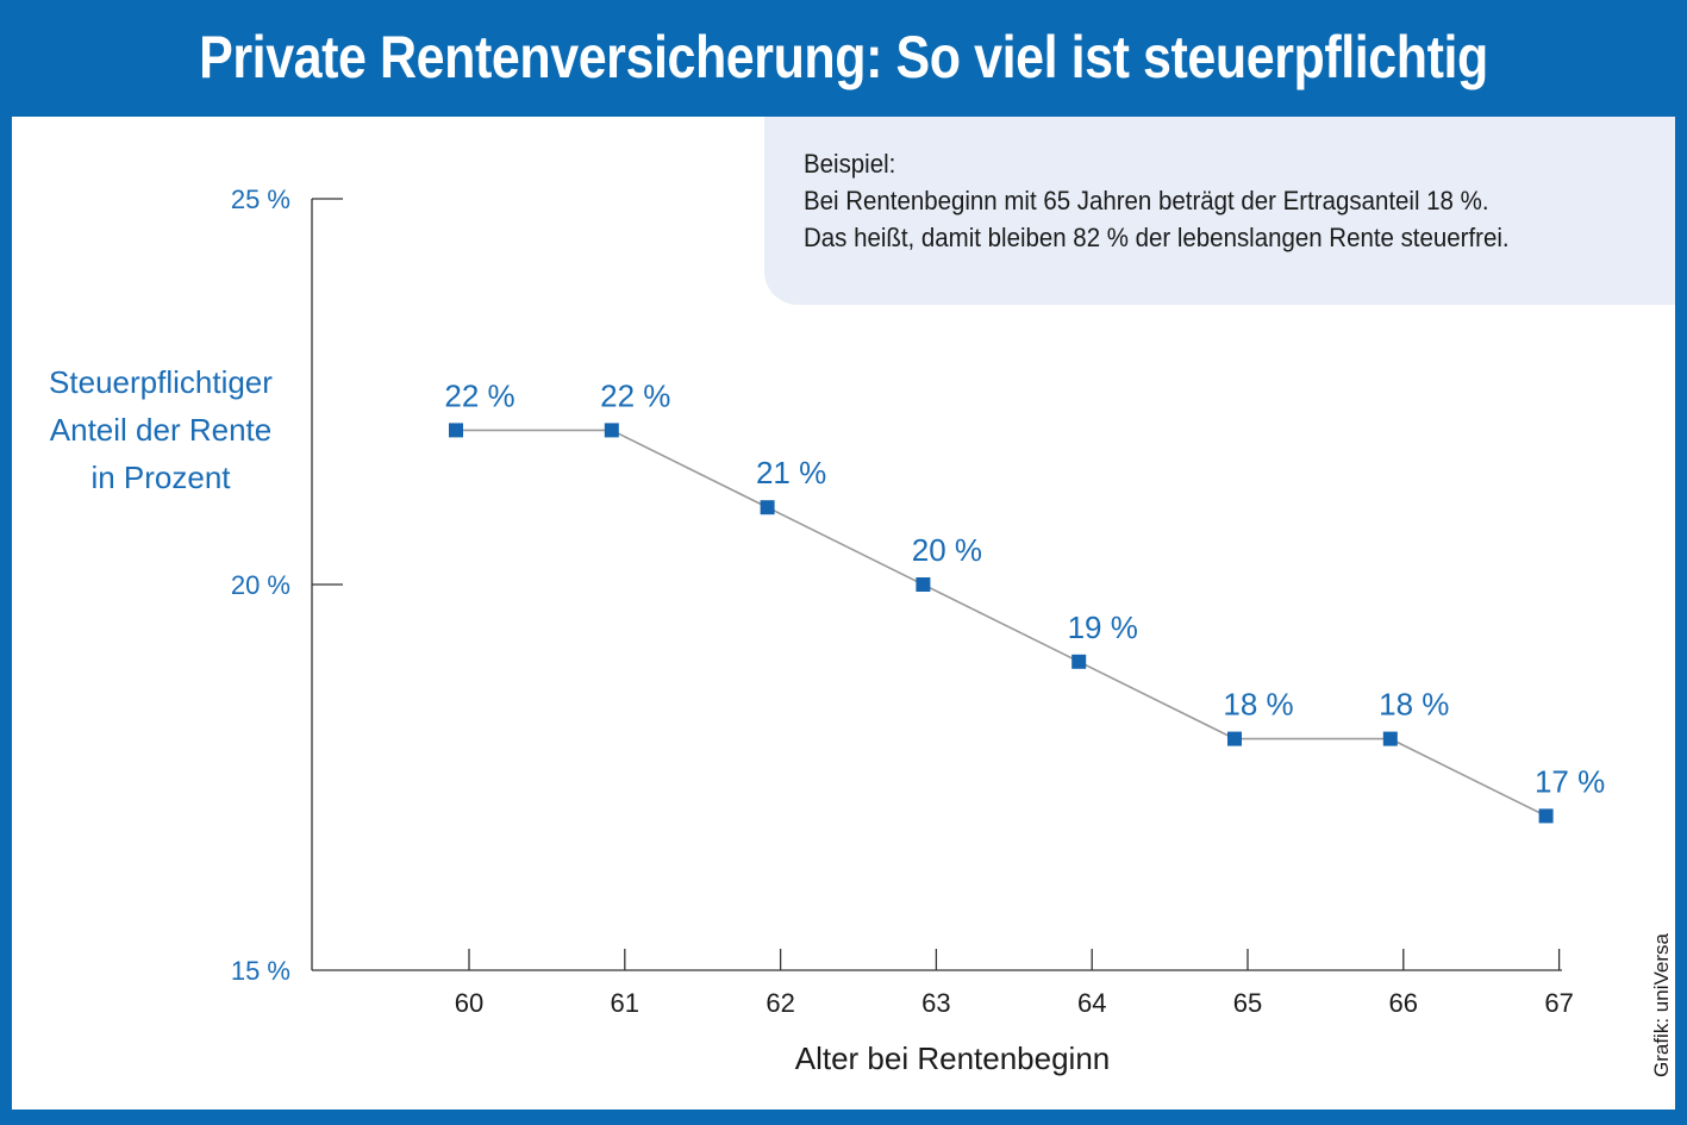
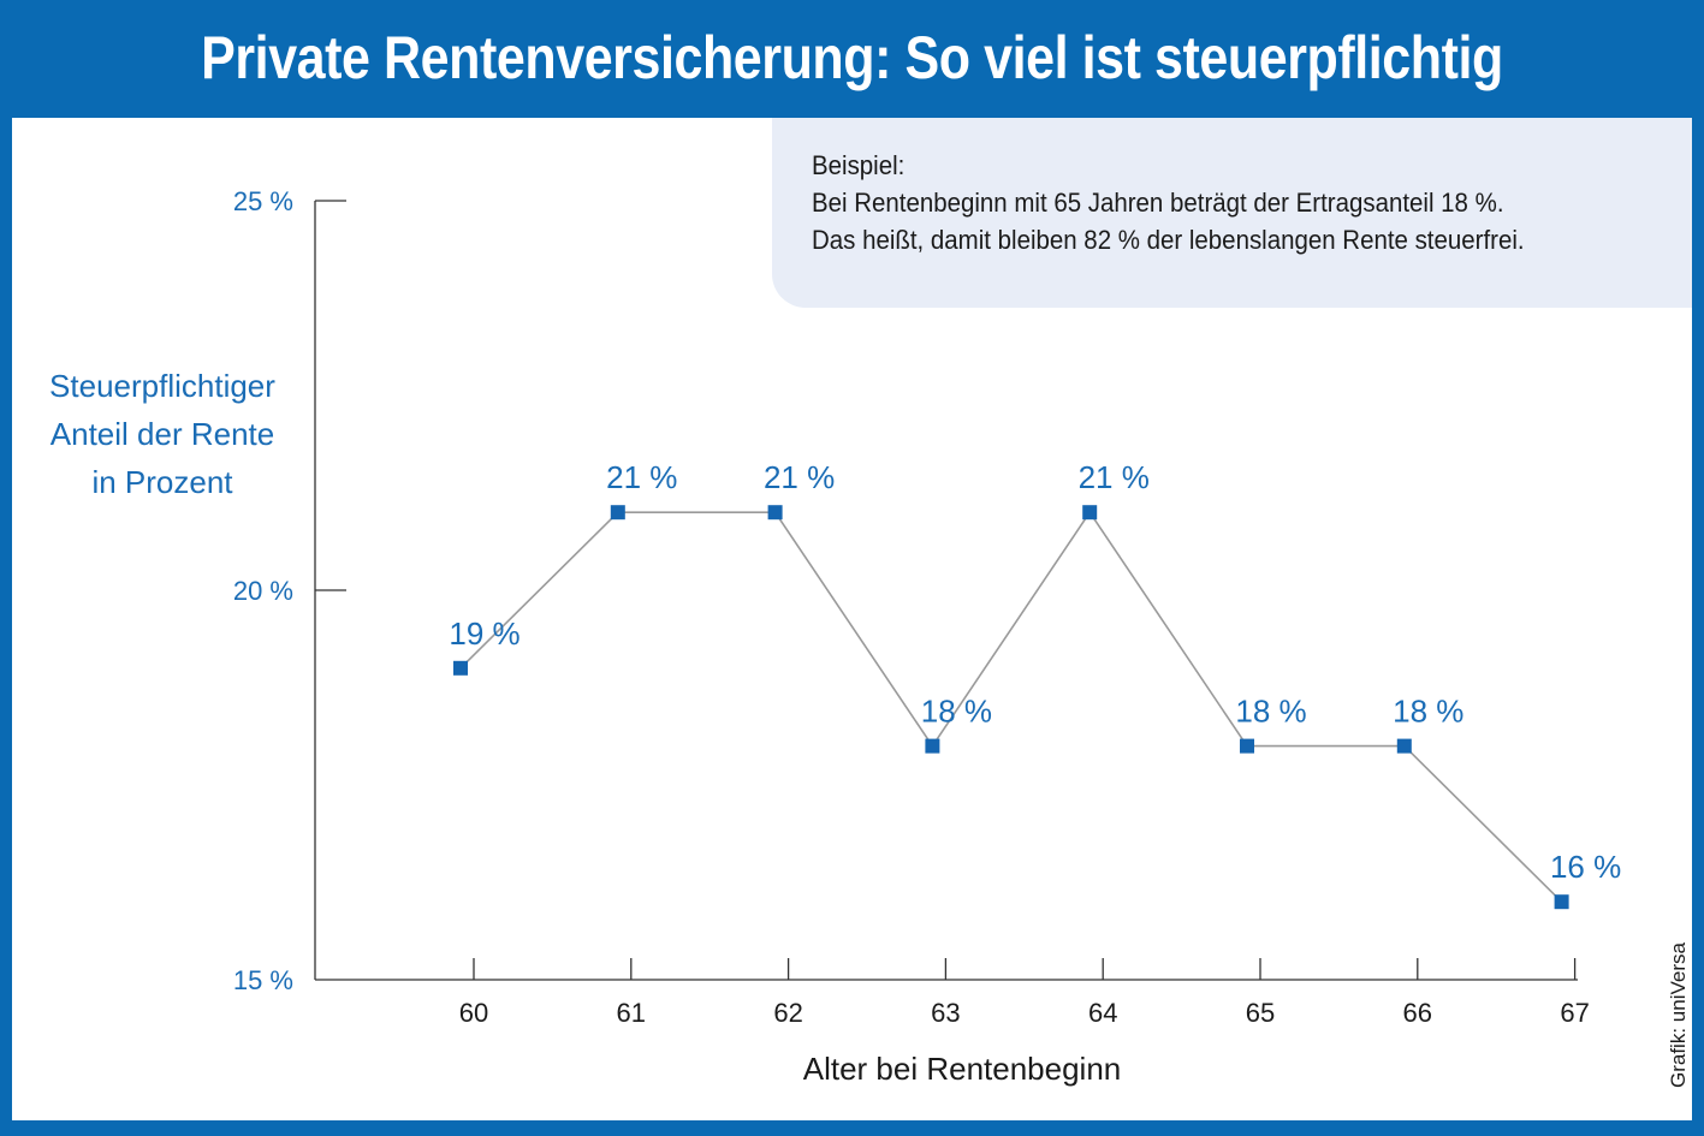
60: 22 -> 19
61: 22 -> 21
63: 20 -> 18
64: 19 -> 21
67: 17 -> 16
